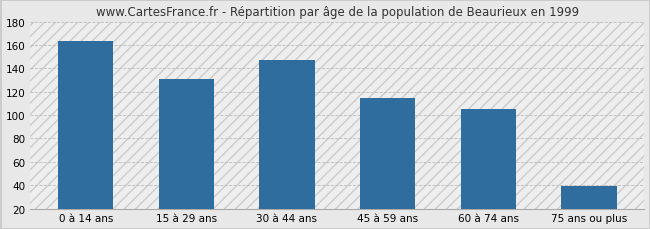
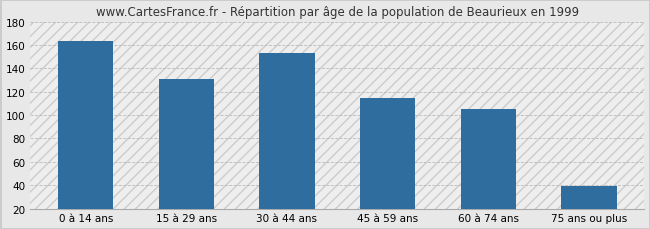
30 à 44 ans: 147 -> 153
